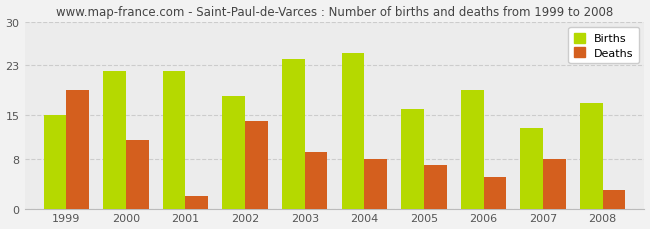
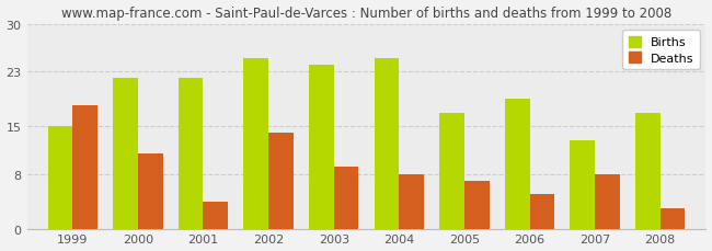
Deaths/1999: 19 -> 18
Deaths/2001: 2 -> 4
Births/2002: 18 -> 25
Births/2005: 16 -> 17
